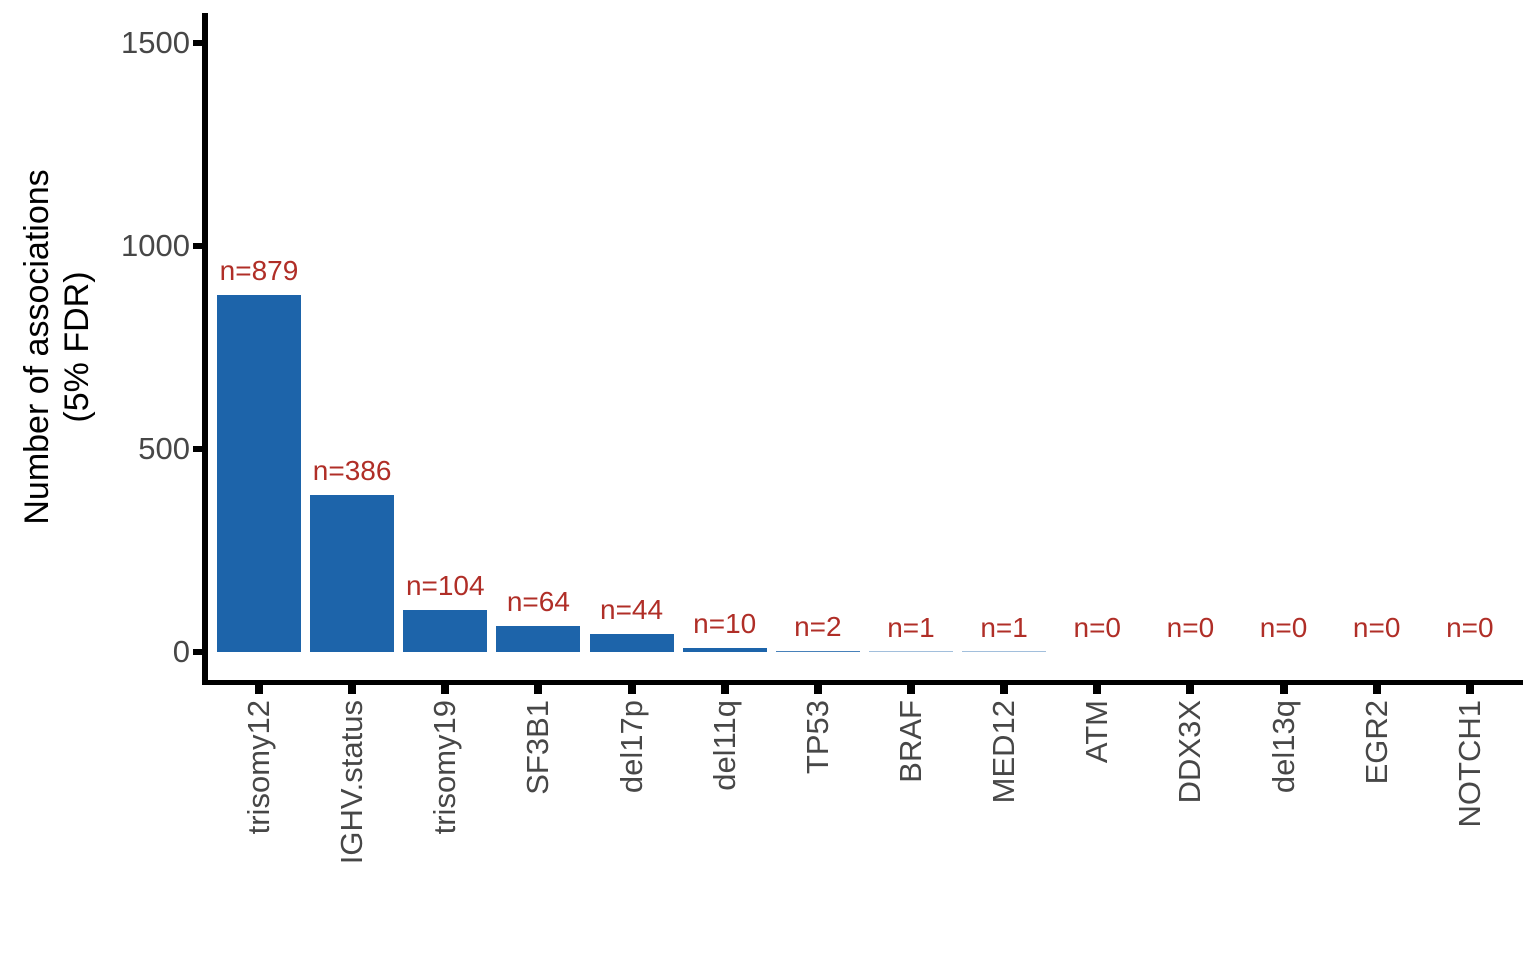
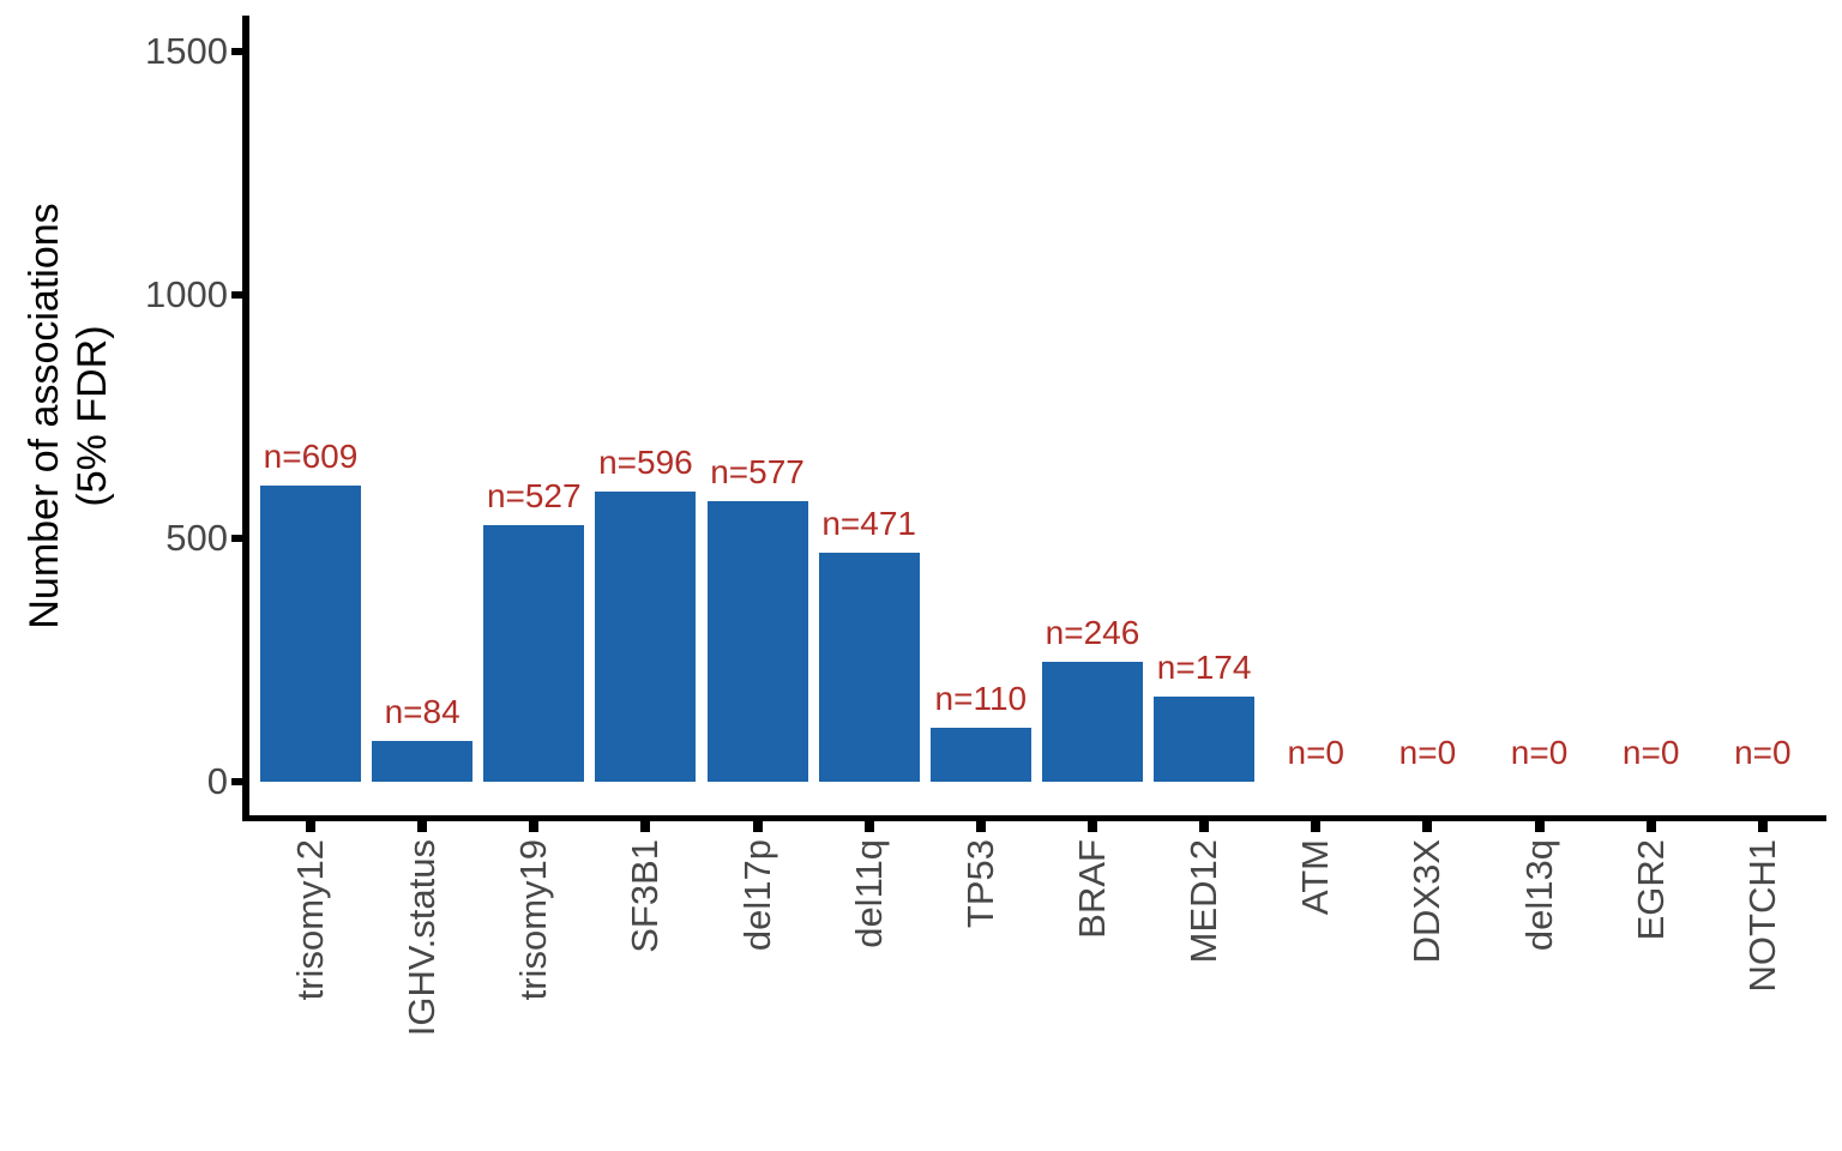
trisomy12: 879 -> 609
IGHV.status: 386 -> 84
trisomy19: 104 -> 527
SF3B1: 64 -> 596
del17p: 44 -> 577
del11q: 10 -> 471
TP53: 2 -> 110
BRAF: 1 -> 246
MED12: 1 -> 174
